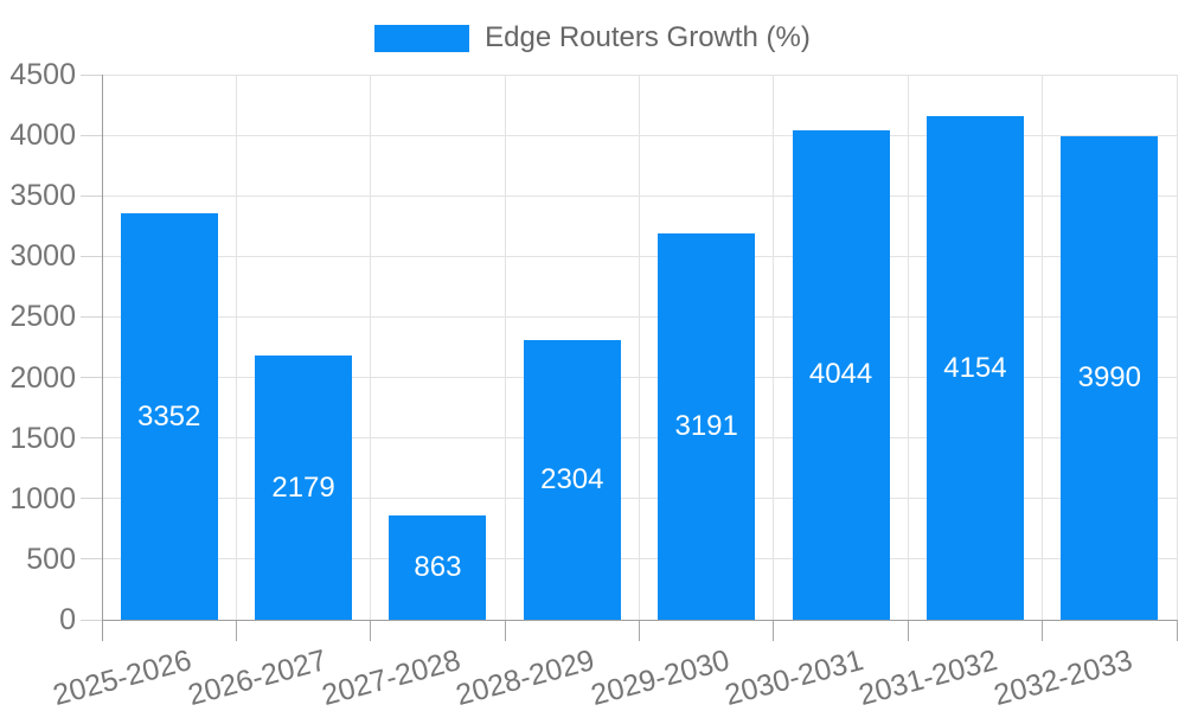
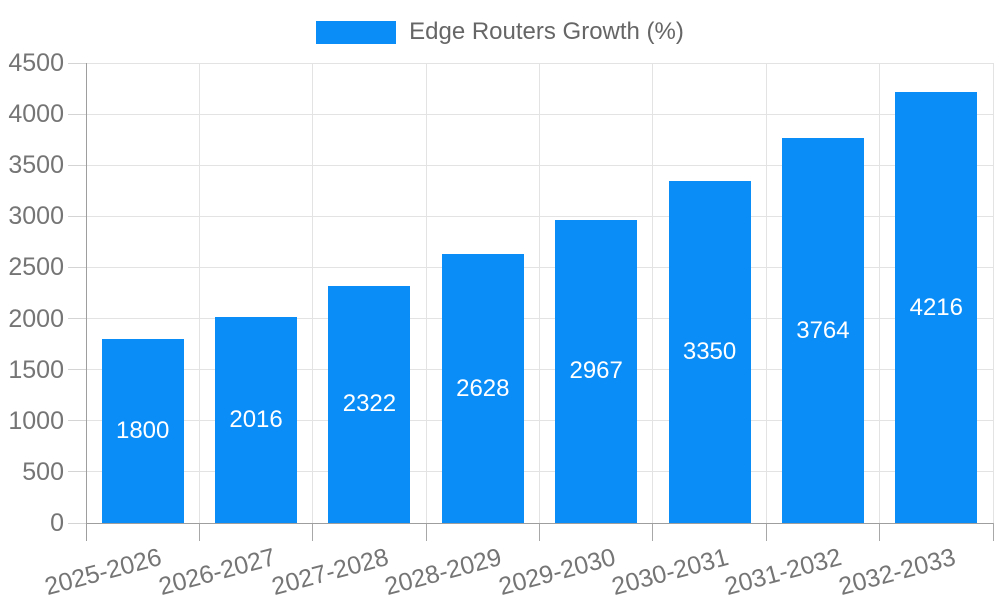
2025-2026: 3352 -> 1800
2026-2027: 2179 -> 2016
2027-2028: 863 -> 2322
2028-2029: 2304 -> 2628
2029-2030: 3191 -> 2967
2030-2031: 4044 -> 3350
2031-2032: 4154 -> 3764
2032-2033: 3990 -> 4216
